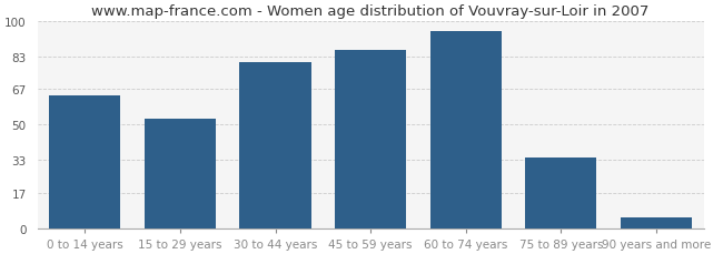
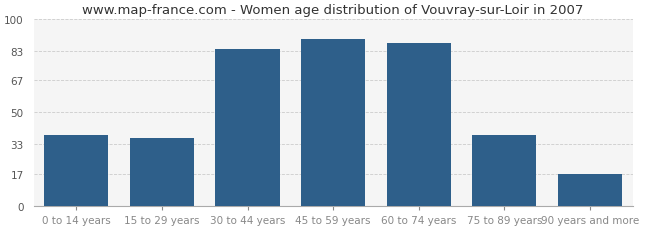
0 to 14 years: 64 -> 38
15 to 29 years: 53 -> 36
30 to 44 years: 80 -> 84
45 to 59 years: 86 -> 89
60 to 74 years: 95 -> 87
75 to 89 years: 34 -> 38
90 years and more: 5 -> 17
